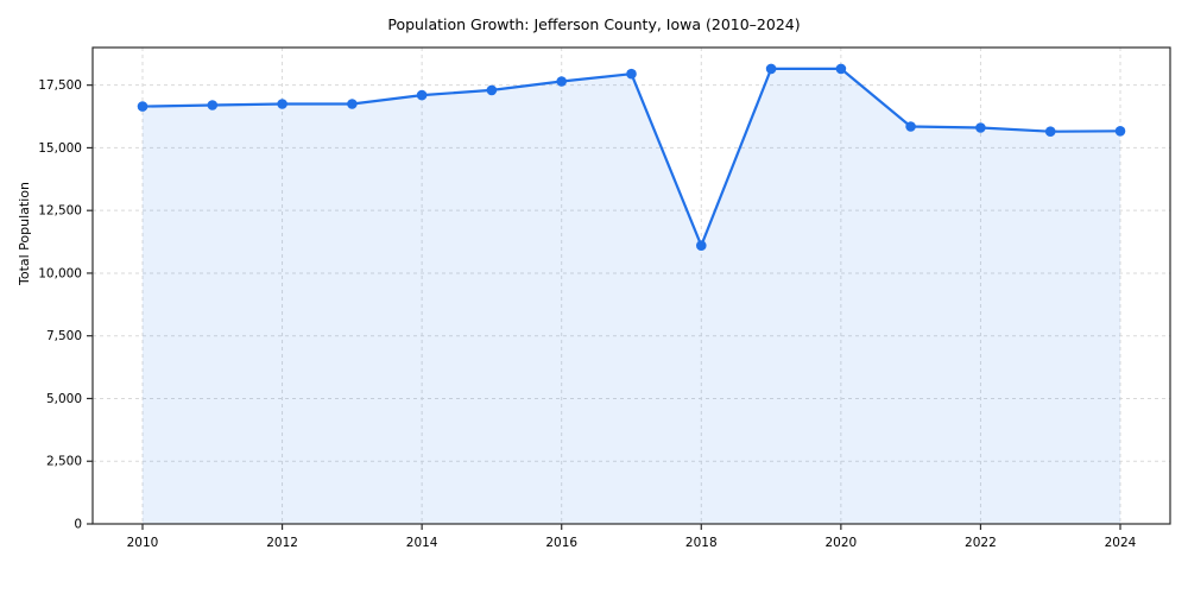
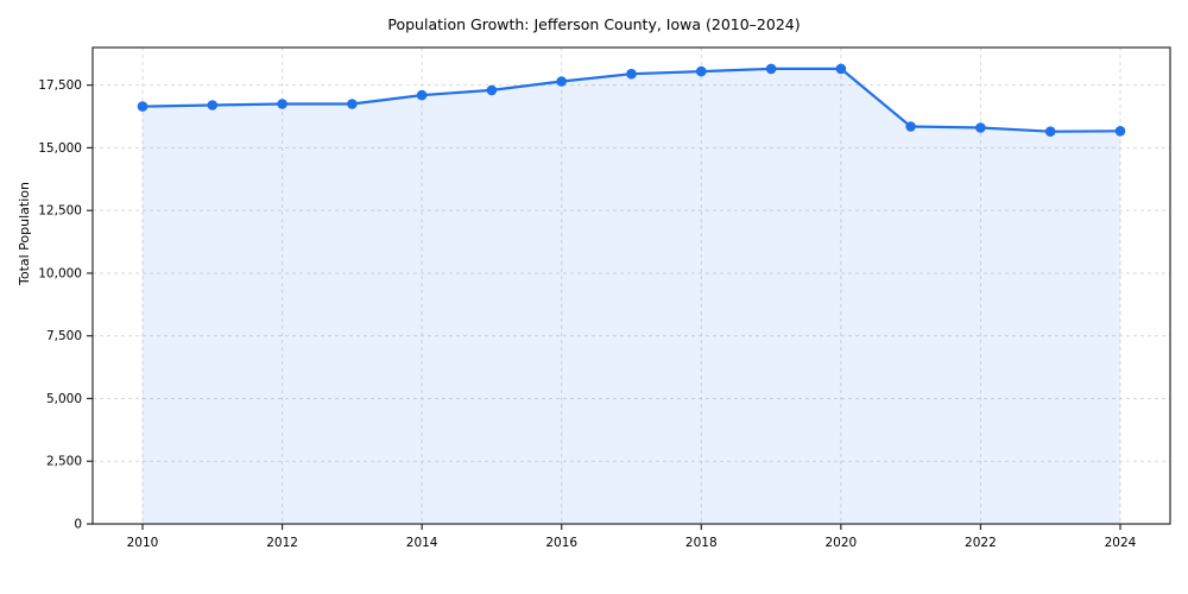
2018: 11100 -> 18000
